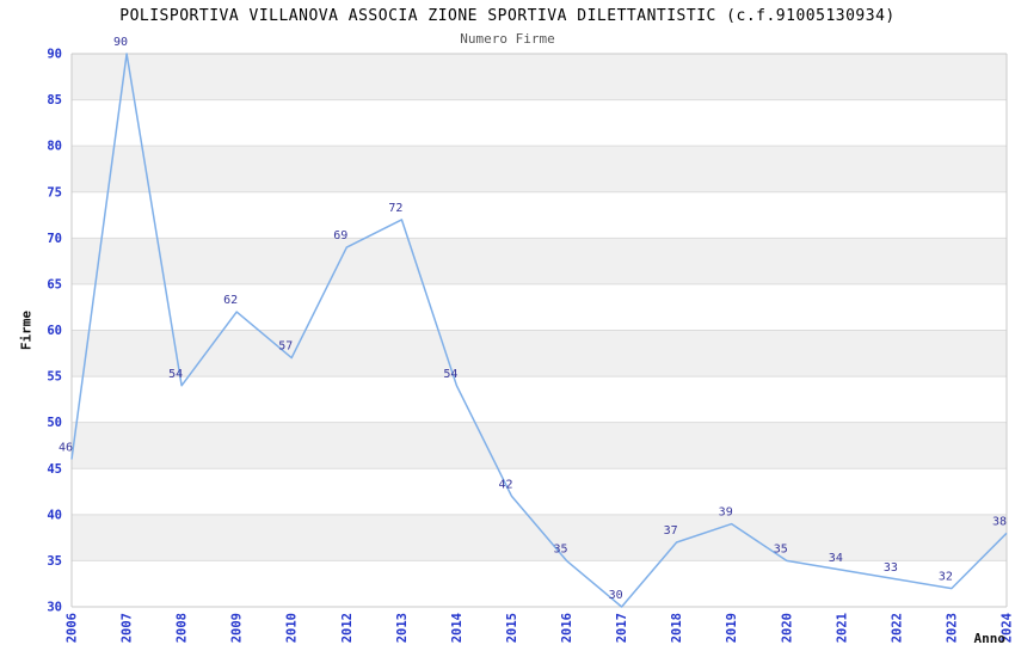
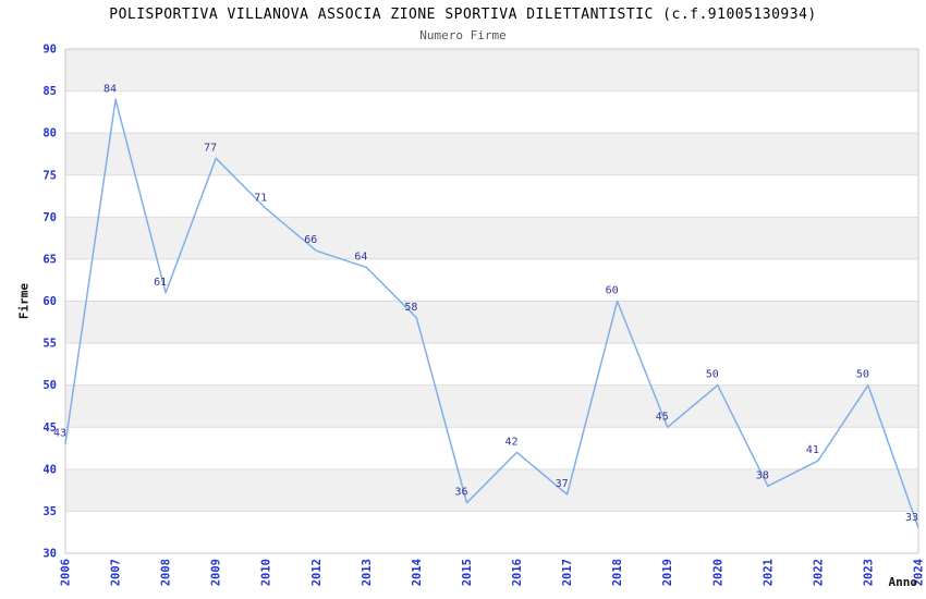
2006: 46 -> 43
2007: 90 -> 84
2008: 54 -> 61
2009: 62 -> 77
2010: 57 -> 71
2012: 69 -> 66
2013: 72 -> 64
2014: 54 -> 58
2015: 42 -> 36
2016: 35 -> 42
2017: 30 -> 37
2018: 37 -> 60
2019: 39 -> 45
2020: 35 -> 50
2021: 34 -> 38
2022: 33 -> 41
2023: 32 -> 50
2024: 38 -> 33
